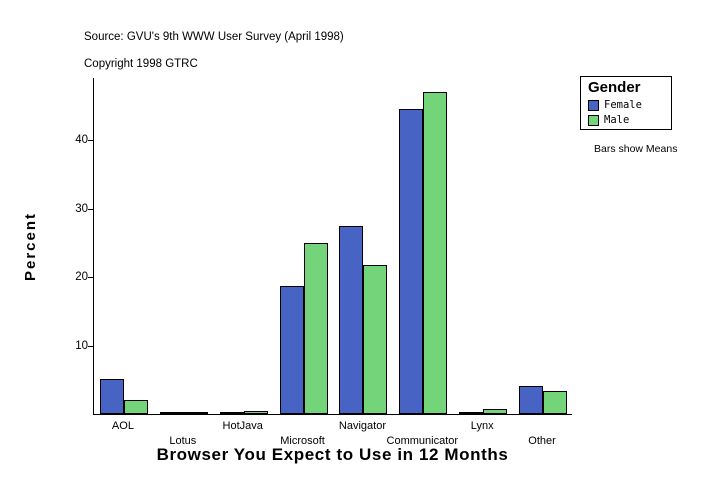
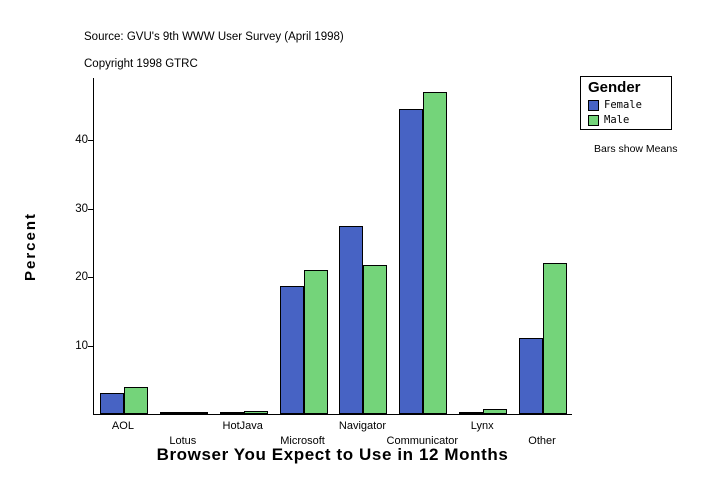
Female/AOL: 5 -> 3
Male/AOL: 2 -> 4
Male/Microsoft: 25 -> 21
Female/Other: 4 -> 11
Male/Other: 3 -> 22
